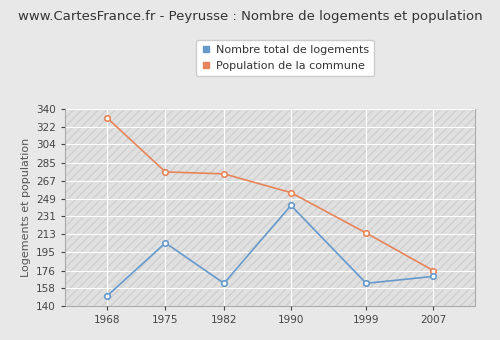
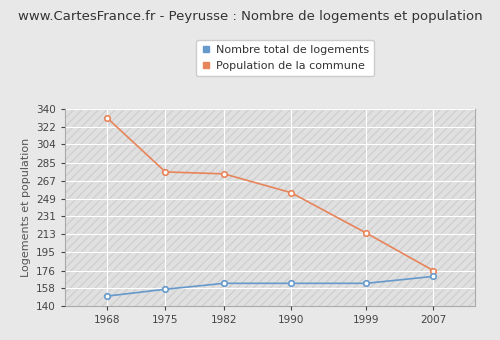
Nombre total de logements/1975: 204 -> 157
Nombre total de logements/1990: 242 -> 163
